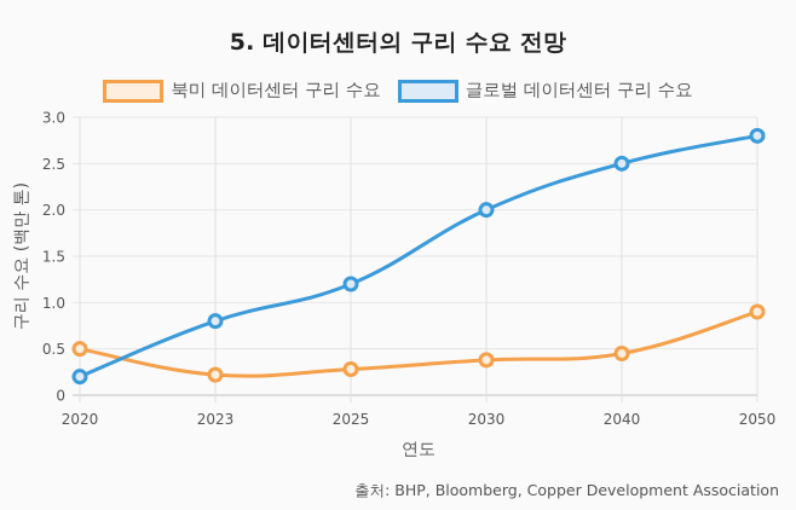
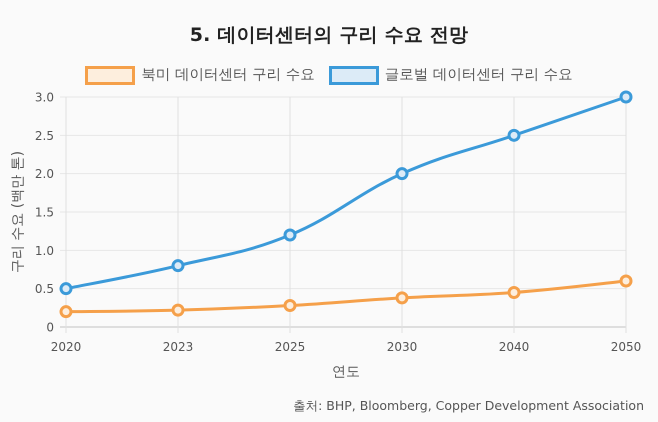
북미 데이터센터 구리 수요/2020: 0.5 -> 0.2
글로벌 데이터센터 구리 수요/2020: 0.2 -> 0.5
북미 데이터센터 구리 수요/2050: 0.9 -> 0.6
글로벌 데이터센터 구리 수요/2050: 2.8 -> 3.0
